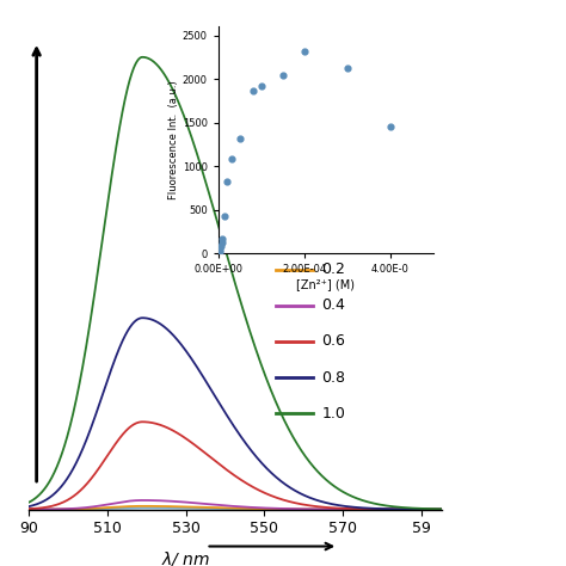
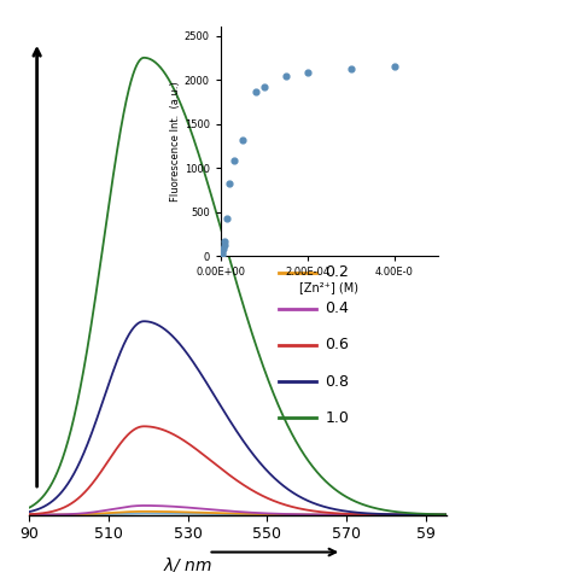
2.00E-04: 2320 -> 2080
4.00E-0: 1460 -> 2150
